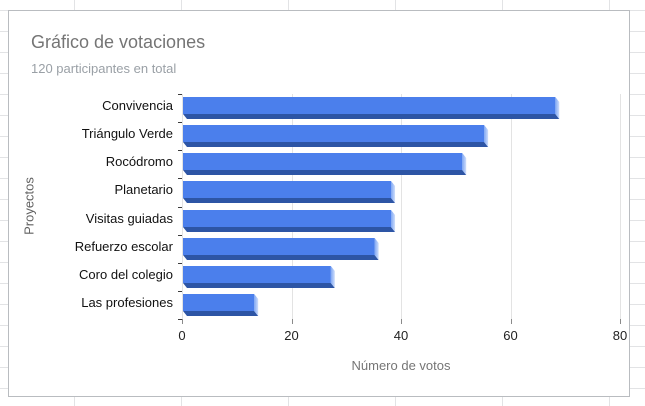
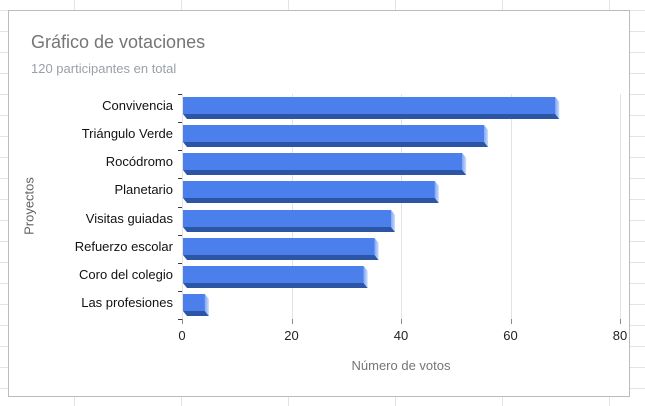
Planetario: 38 -> 46
Coro del colegio: 27 -> 33
Las profesiones: 13 -> 4
